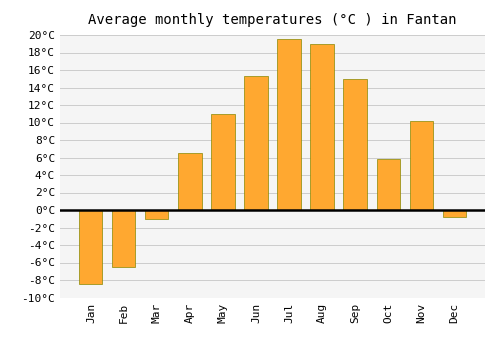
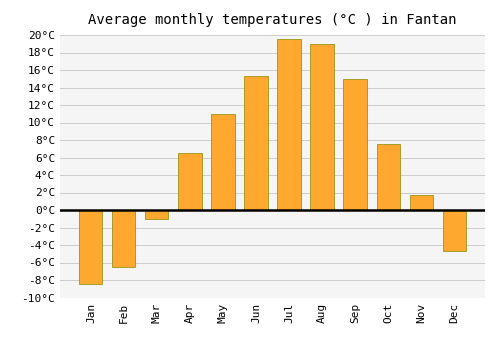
Oct: 5.8°C -> 7.5°C
Nov: 10.2°C -> 1.7°C
Dec: -0.8°C -> -4.7°C
